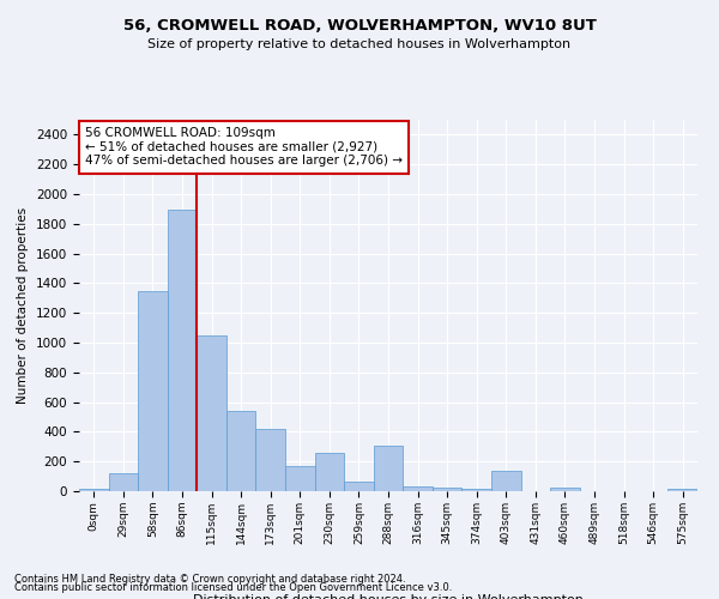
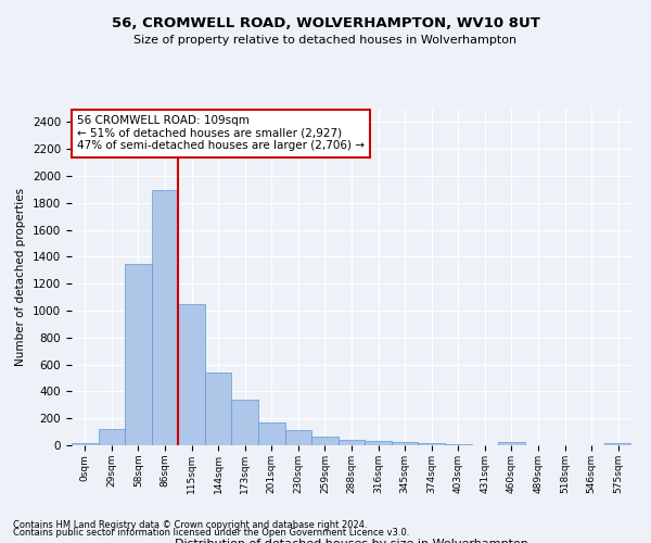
173sqm: 420 -> 340
230sqm: 260 -> 110
288sqm: 310 -> 40
403sqm: 140 -> 10
